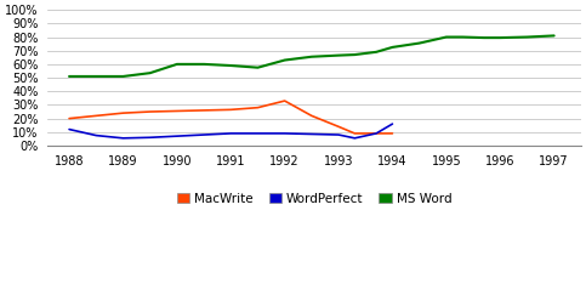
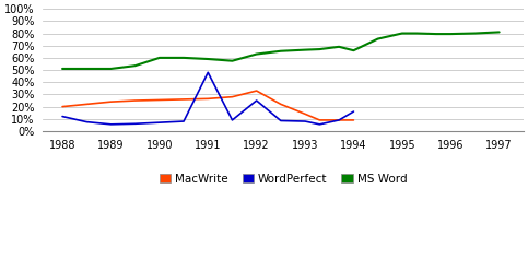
WordPerfect/1991: 9% -> 48%
WordPerfect/1992: 9% -> 25%
MS Word/1994: 72% -> 66%
